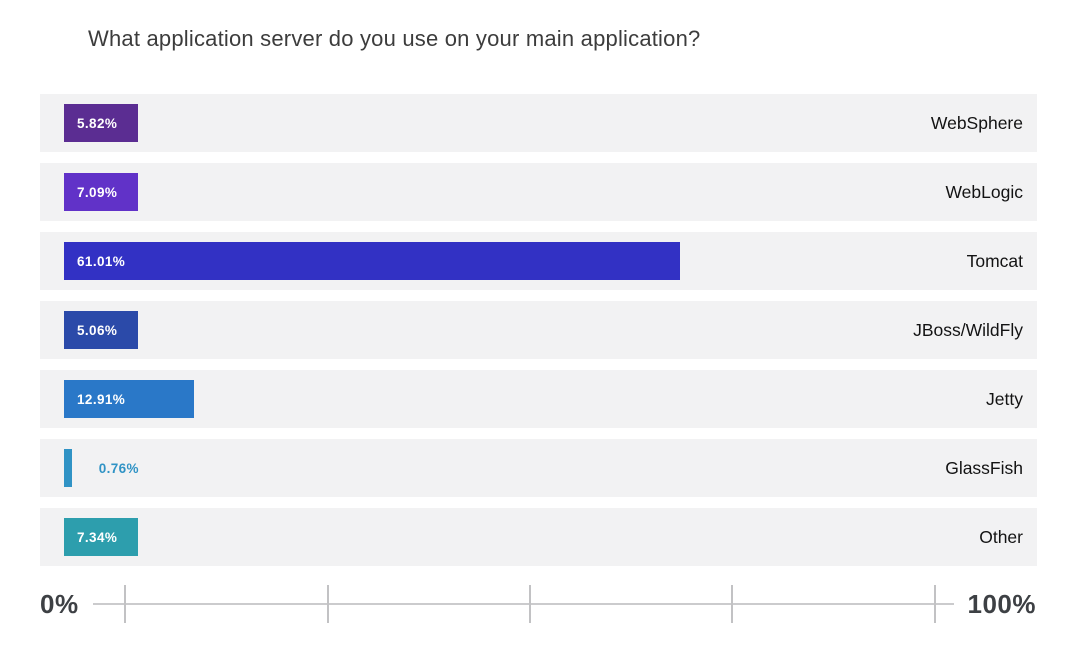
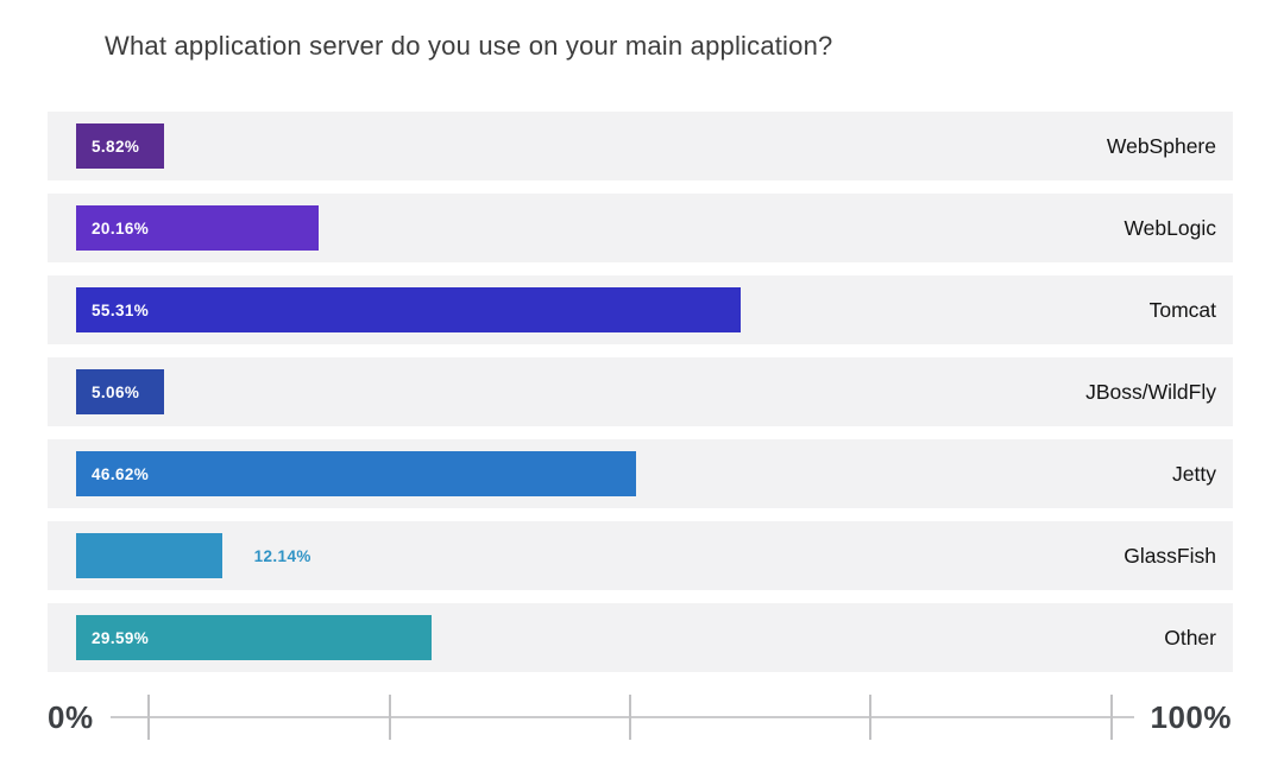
WebLogic: 7.09% -> 20.16%
Tomcat: 61.01% -> 55.31%
Jetty: 12.91% -> 46.62%
GlassFish: 0.76% -> 12.14%
Other: 7.34% -> 29.59%
